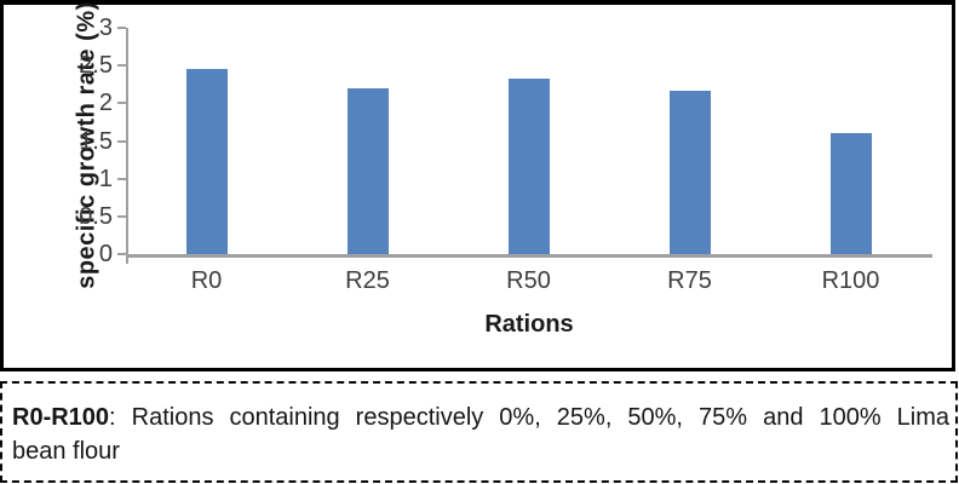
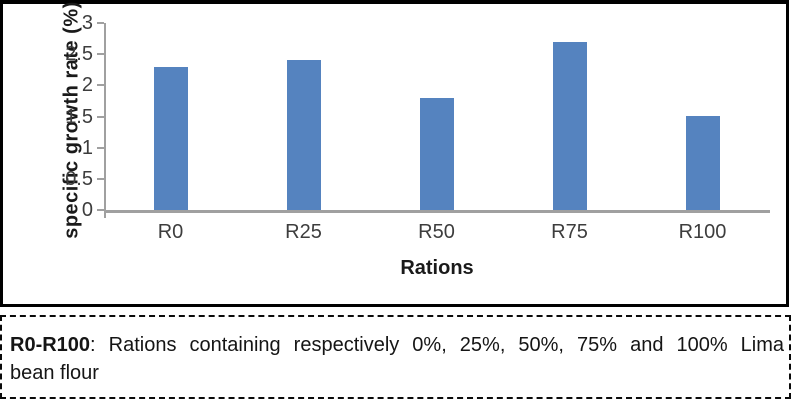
R0: 2.5 -> 2.3
R25: 2.2 -> 2.4
R50: 2.3 -> 1.8
R75: 2.2 -> 2.7
R100: 1.6 -> 1.5
